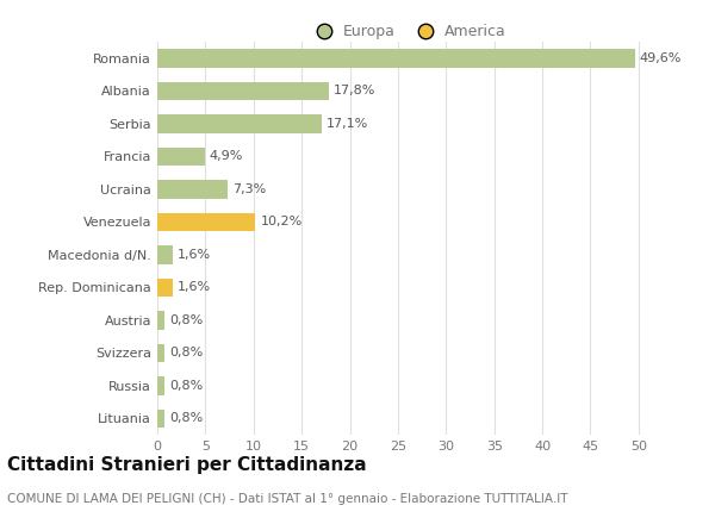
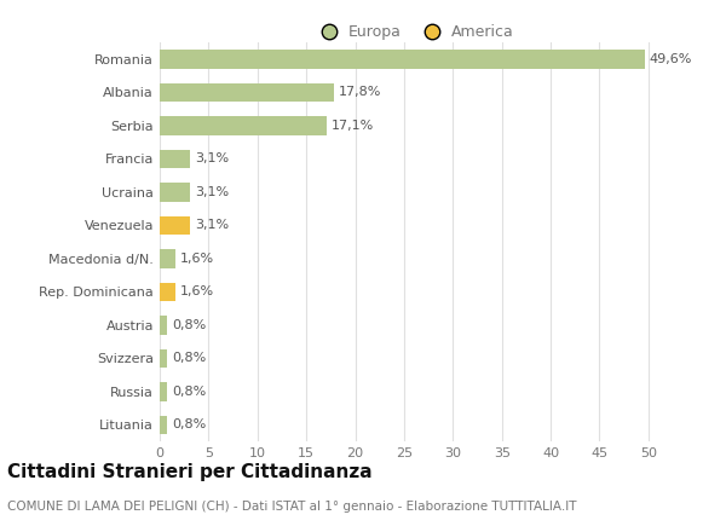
Francia: 4,9% -> 3,1%
Ucraina: 7,3% -> 3,1%
Venezuela: 10,2% -> 3,1%
